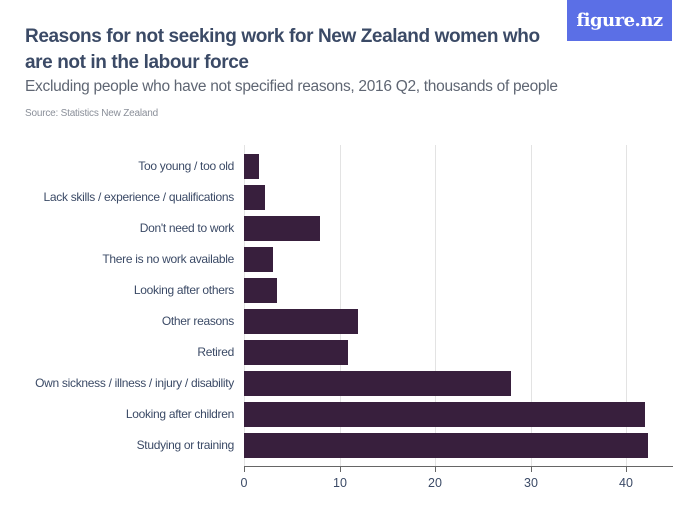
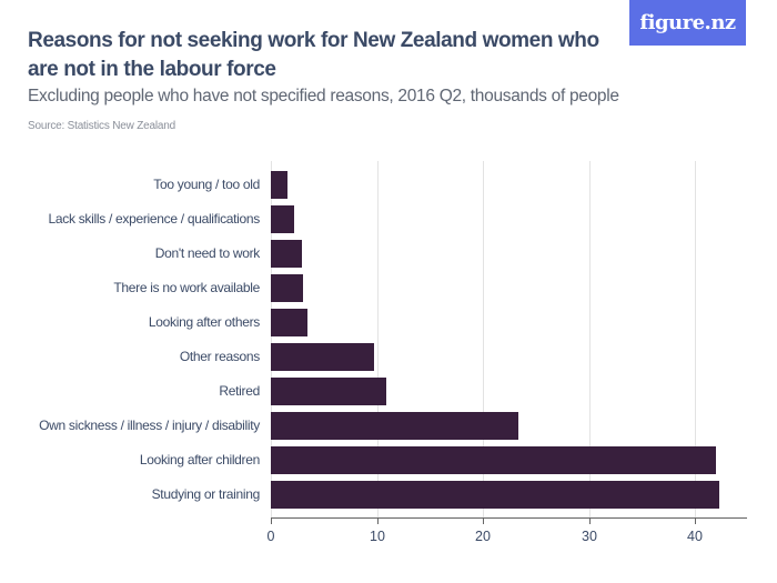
Don't need to work: 8 -> 3
Other reasons: 12 -> 10
Own sickness / illness / injury / disability: 28 -> 23
